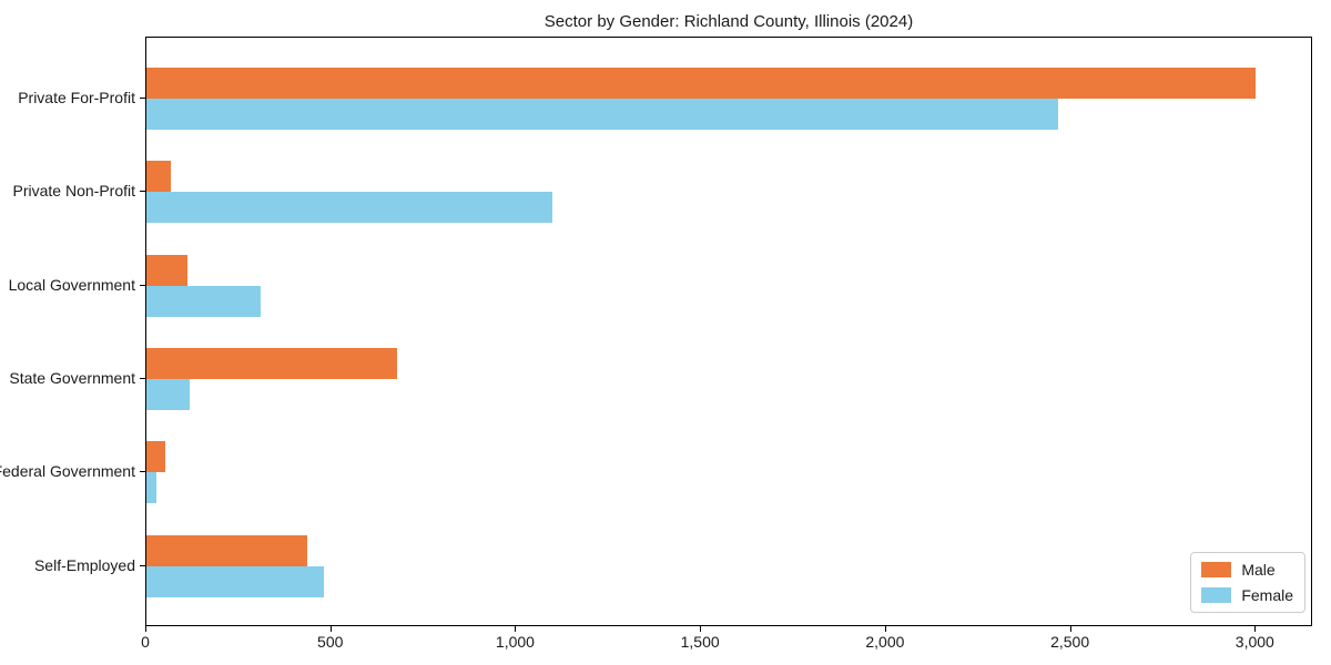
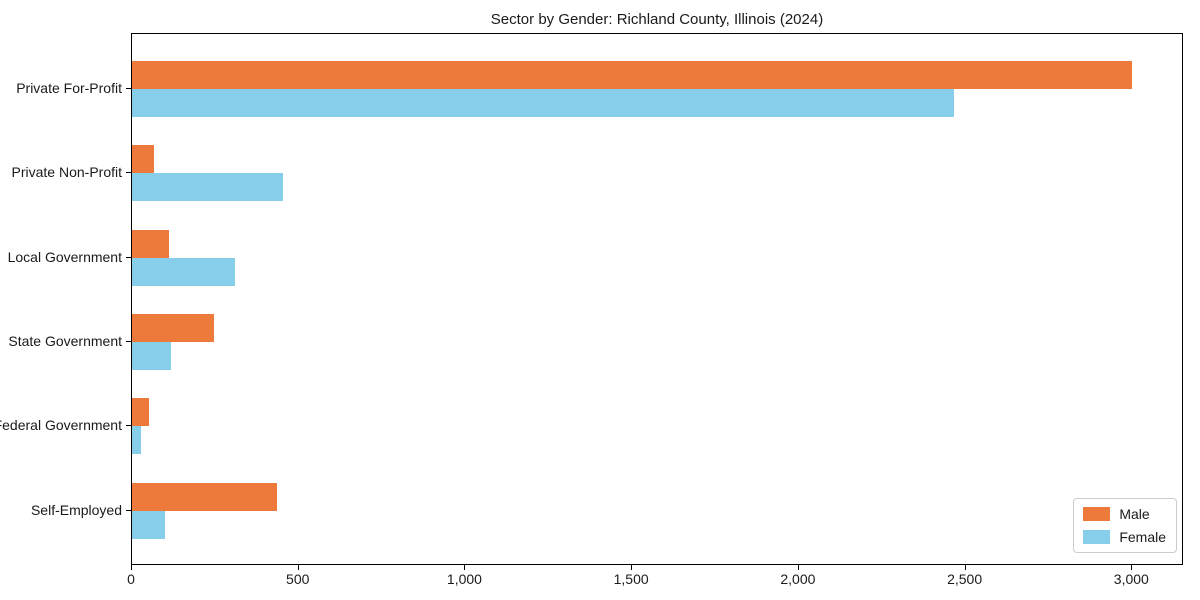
Female/Private Non-Profit: 1100 -> 460
Male/State Government: 680 -> 240
Female/Self-Employed: 480 -> 100
